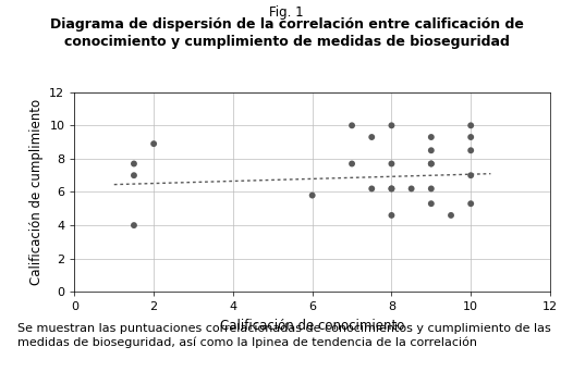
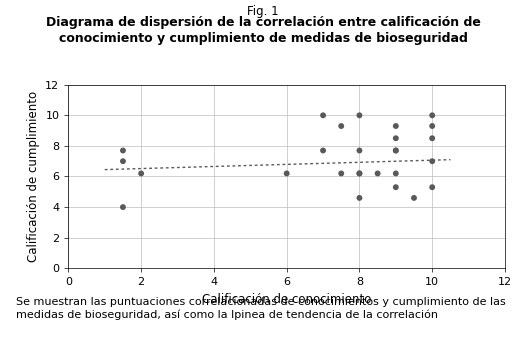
2: 8.9 -> 6.2
6: 5.8 -> 6.2
